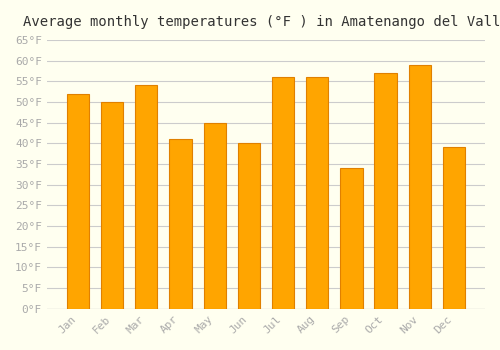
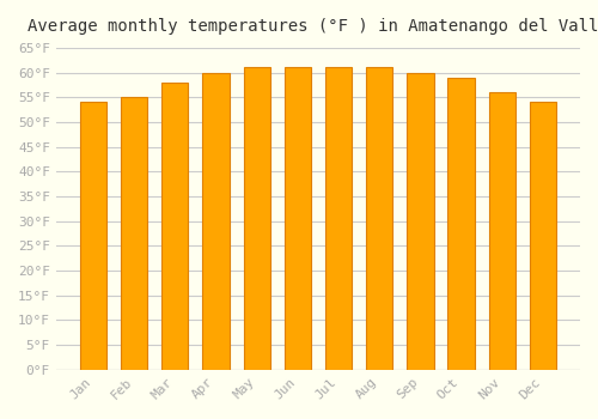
Jan: 52°F -> 54°F
Feb: 50°F -> 55°F
Mar: 54°F -> 58°F
Apr: 41°F -> 60°F
May: 45°F -> 61°F
Jun: 40°F -> 61°F
Jul: 56°F -> 61°F
Aug: 56°F -> 61°F
Sep: 34°F -> 60°F
Oct: 57°F -> 59°F
Nov: 59°F -> 56°F
Dec: 39°F -> 54°F
